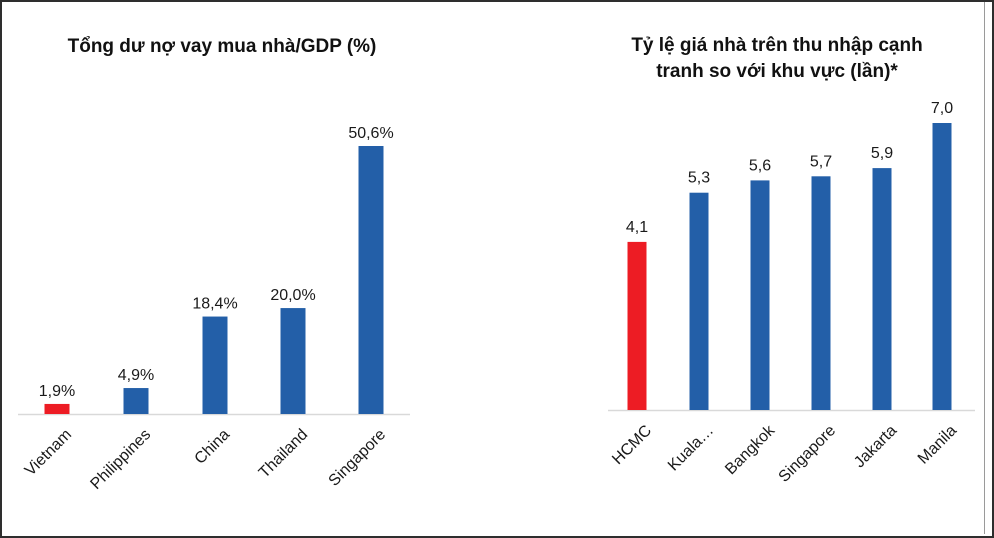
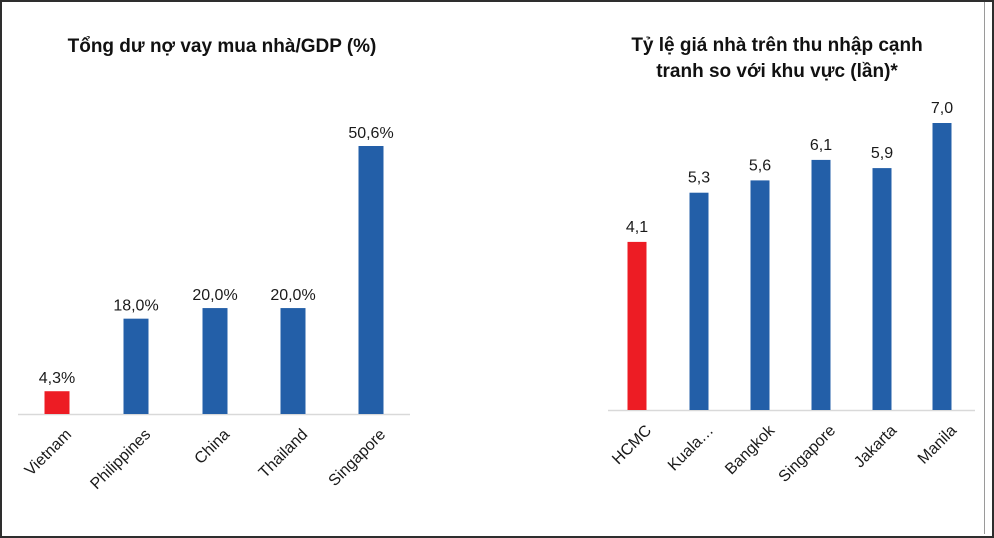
Tổng dư nợ vay mua nhà/GDP (%)/Vietnam: 1,9% -> 4,3%
Tổng dư nợ vay mua nhà/GDP (%)/Philippines: 4,9% -> 18,0%
Tổng dư nợ vay mua nhà/GDP (%)/China: 18,4% -> 20,0%
Tỷ lệ giá nhà trên thu nhập cạnh tranh so với khu vực (lần)*/Singapore: 5,7 -> 6,1
